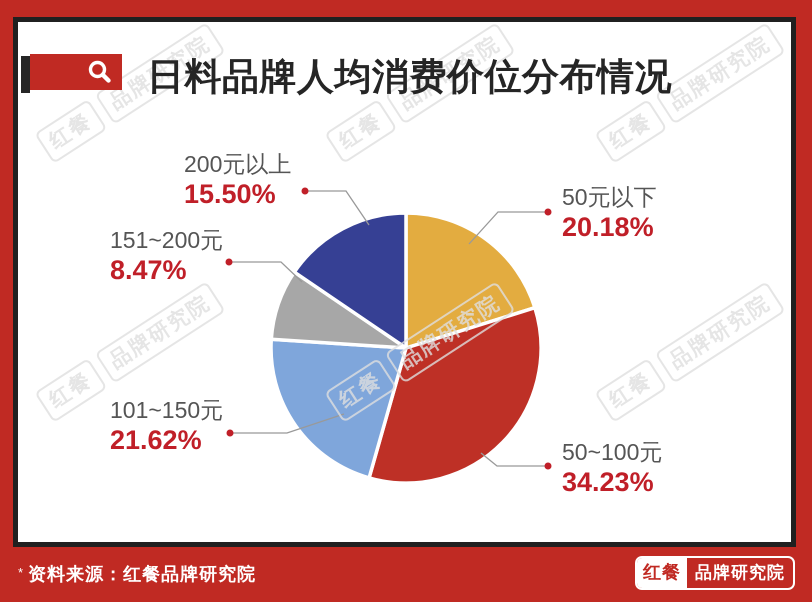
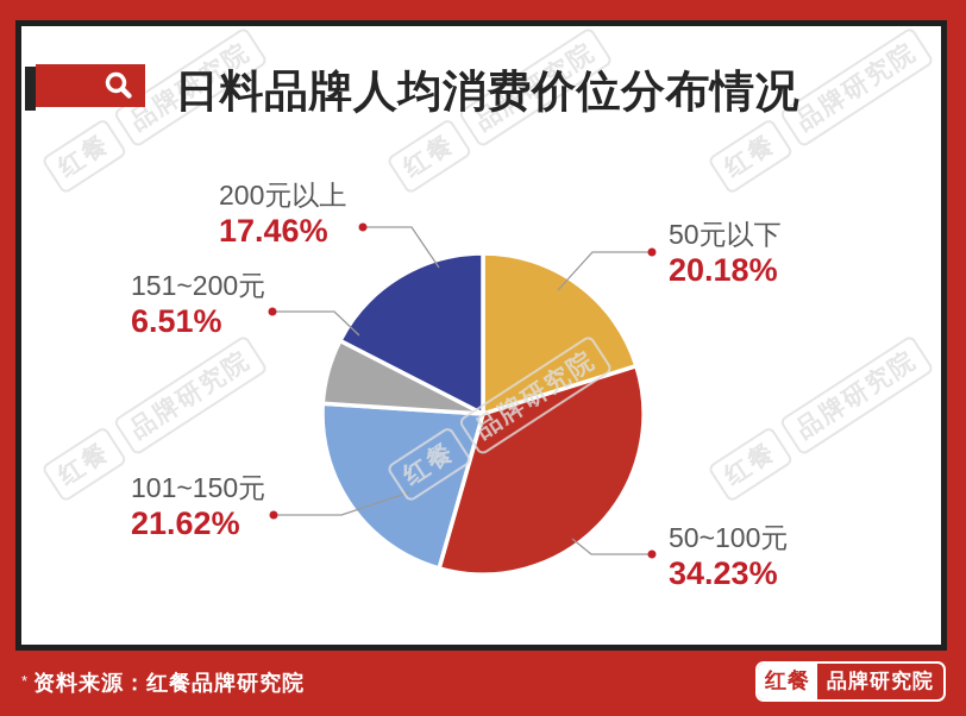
151~200元: 8.47% -> 6.51%
200元以上: 15.50% -> 17.46%
